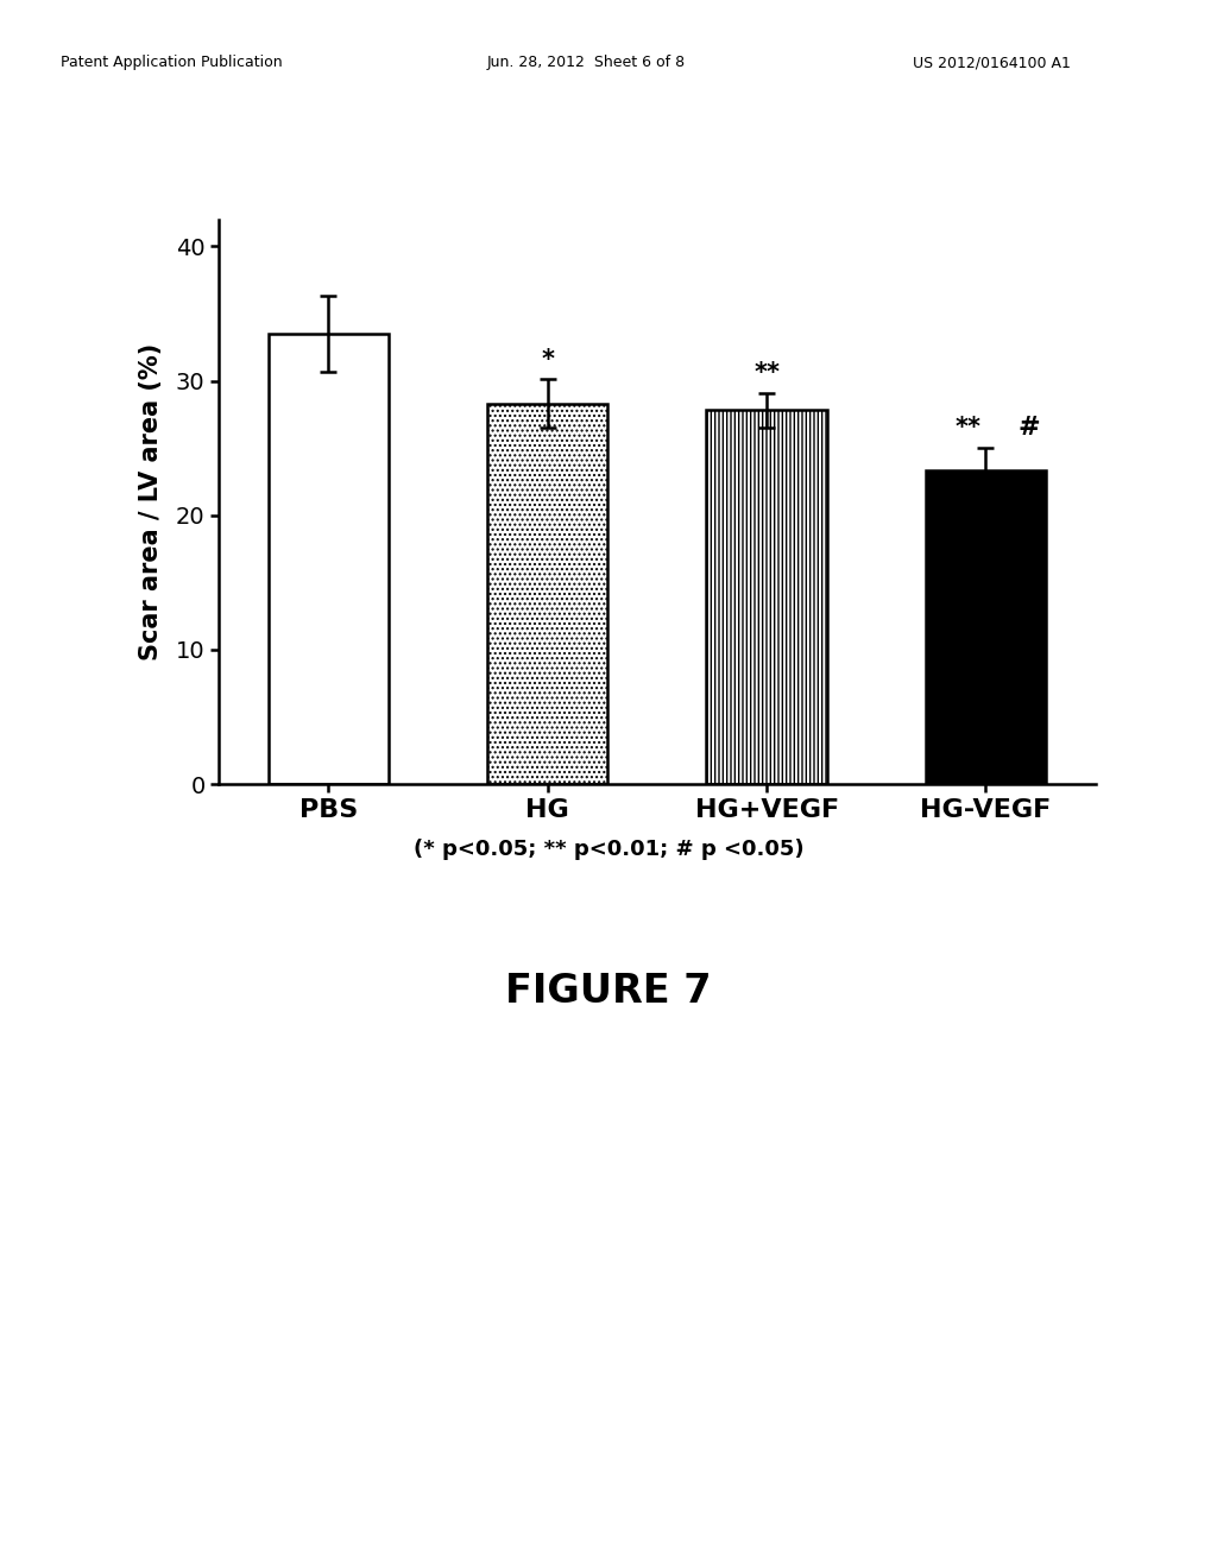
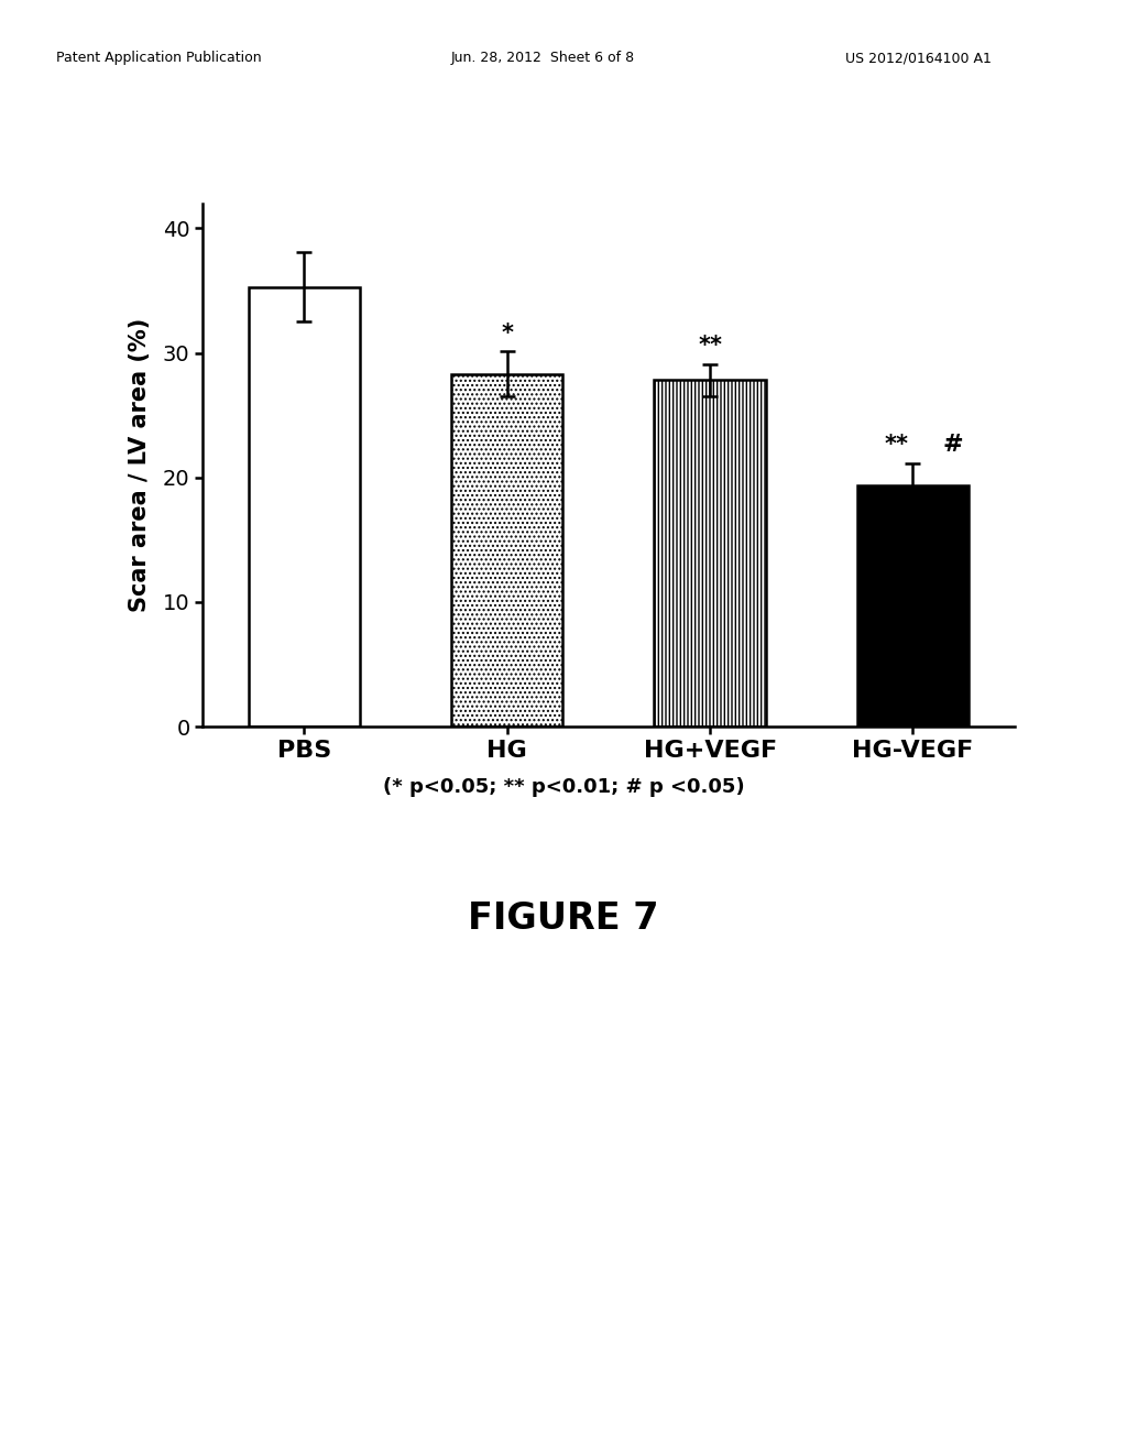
PBS: 33.5 -> 35.3
HG-VEGF: 23.3 -> 19.4
